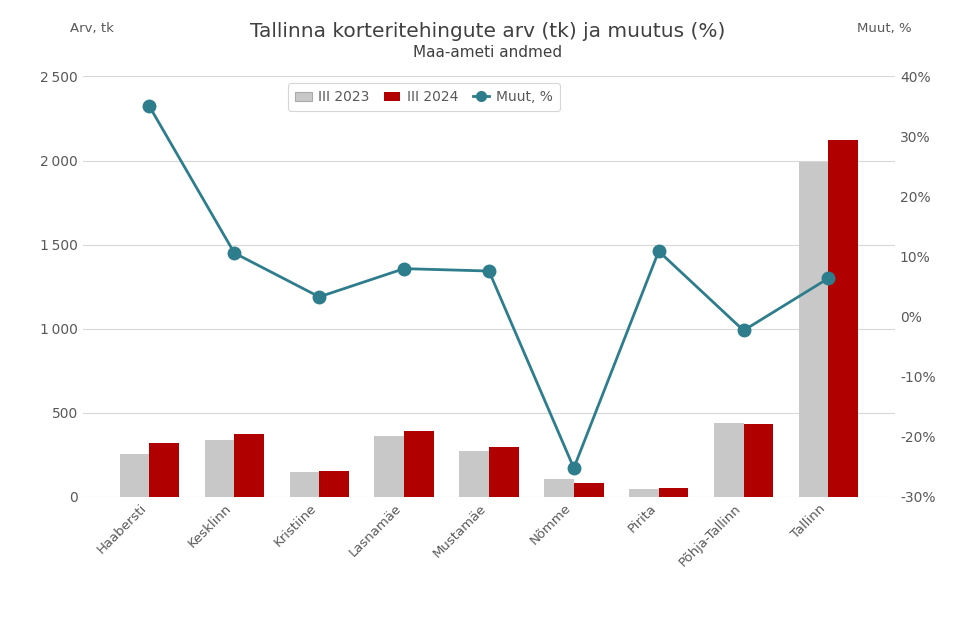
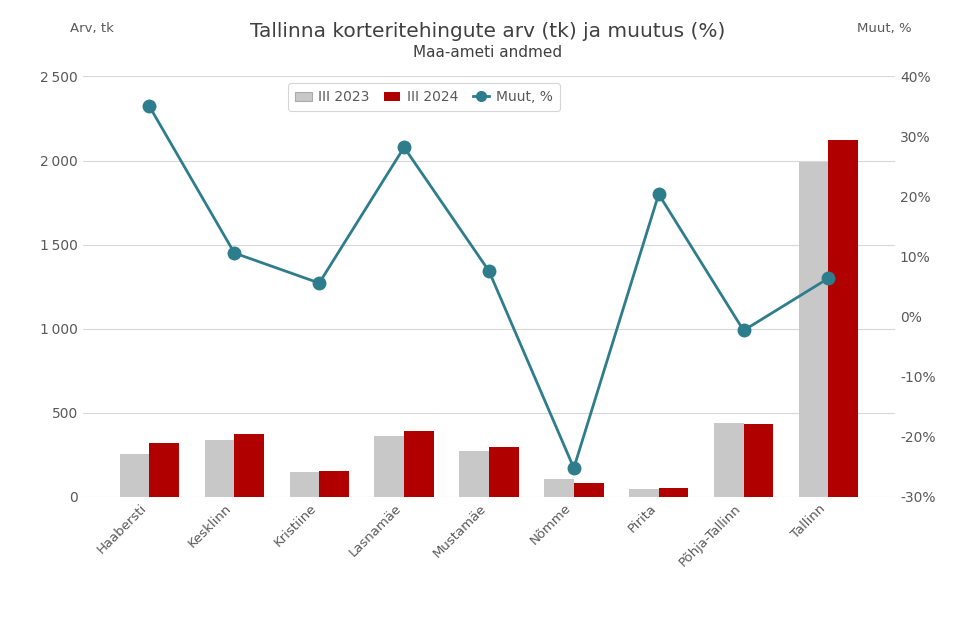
Muut, %/Kristiine: 3.3% -> 5.6%
Muut, %/Lasnamäe: 8.0% -> 28.2%
Muut, %/Pirita: 10.9% -> 20.4%
